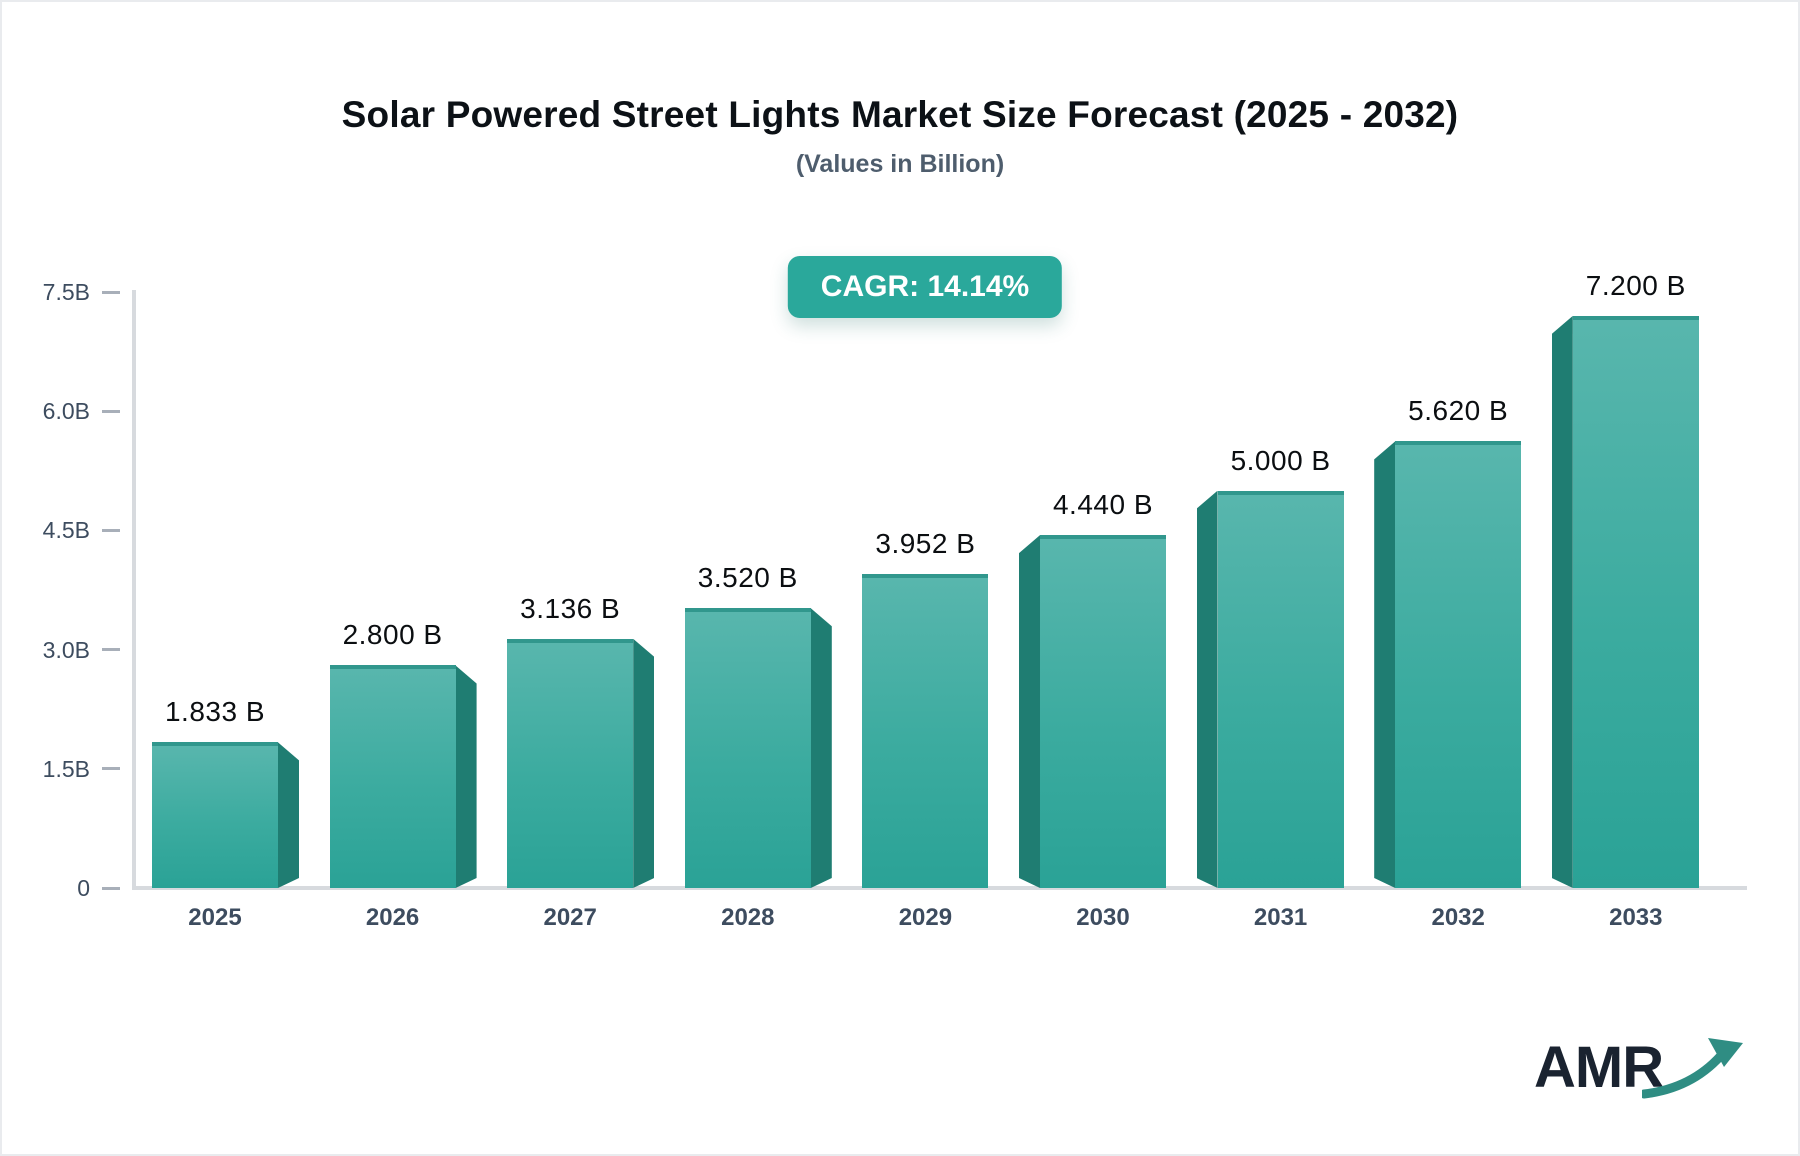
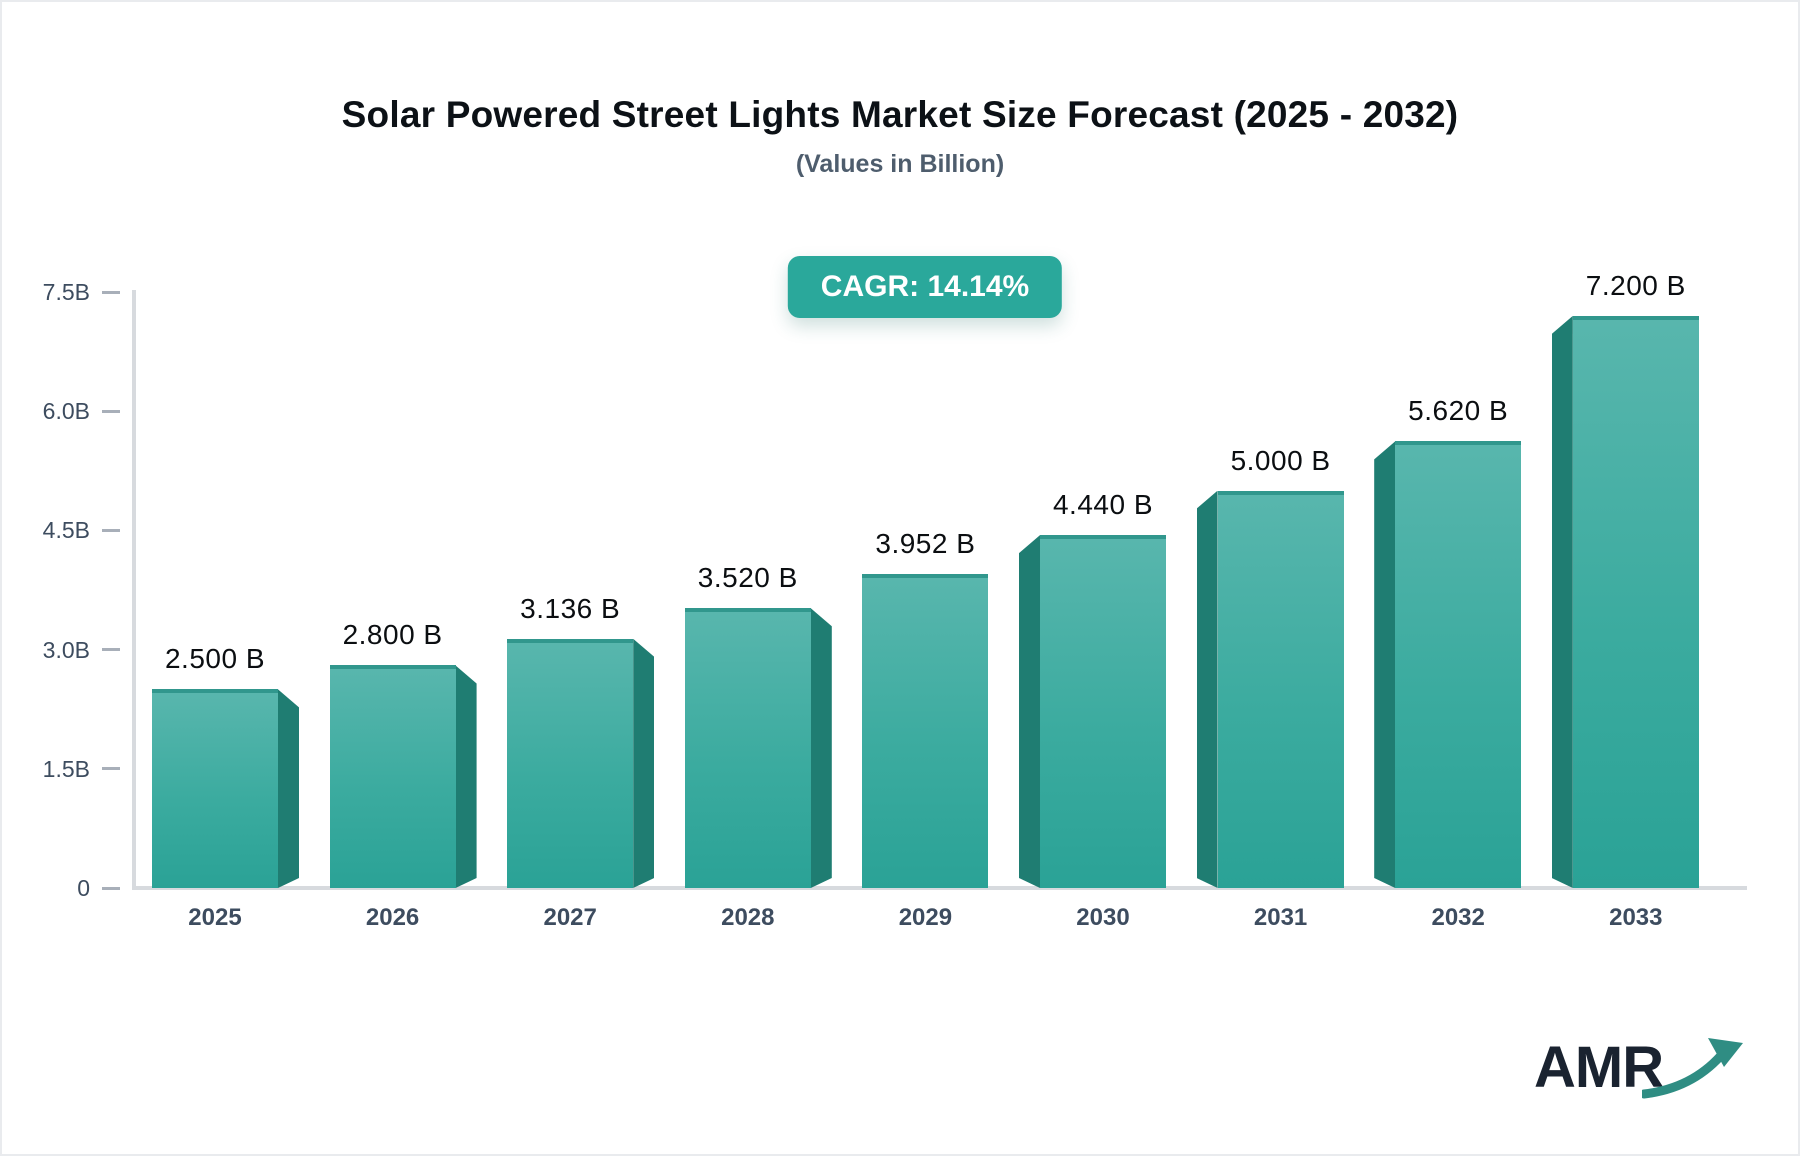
2025: 1.833 -> 2.500
